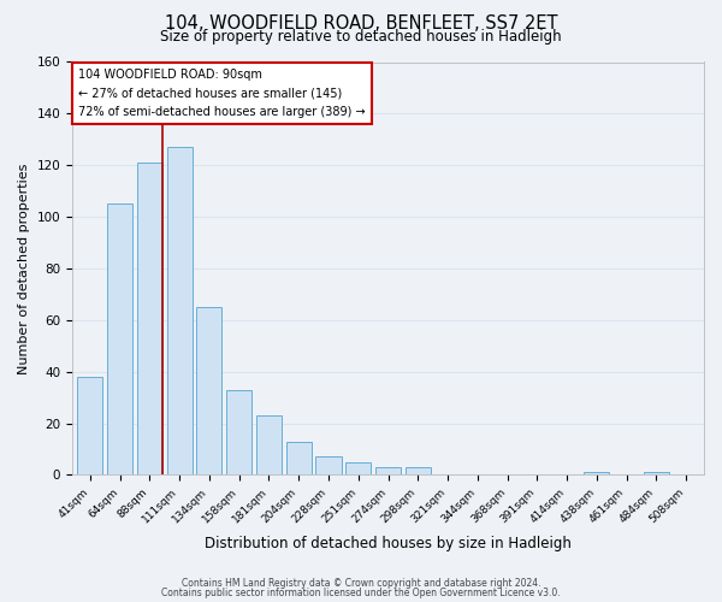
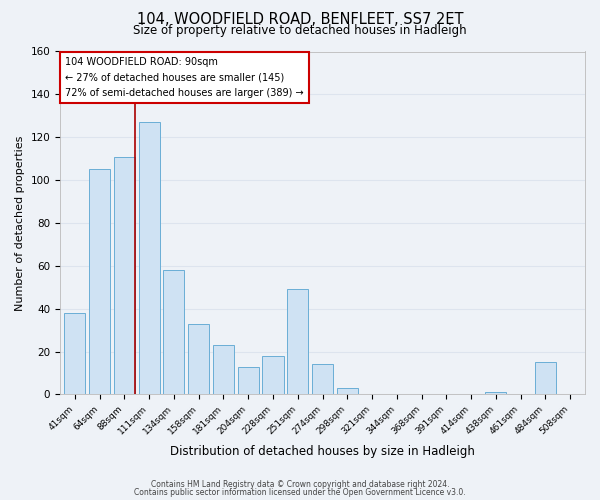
88sqm: 121 -> 111
134sqm: 65 -> 58
228sqm: 7 -> 18
251sqm: 5 -> 49
274sqm: 3 -> 14
484sqm: 1 -> 15
